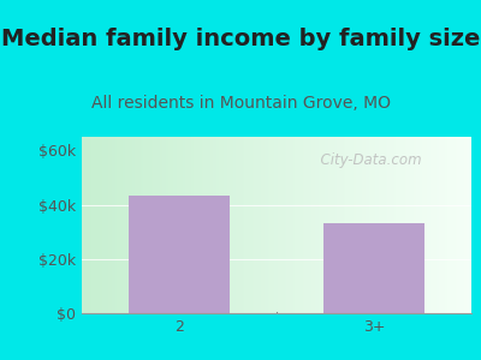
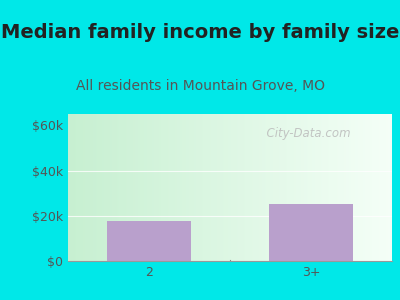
2: $43.5k -> $17.5k
3+: $33.0k -> $25.0k
